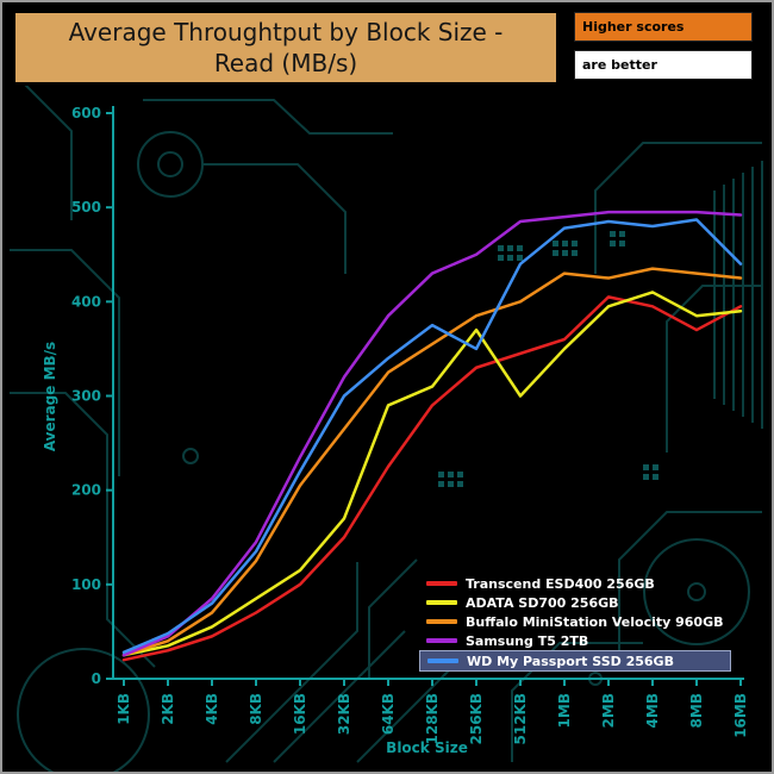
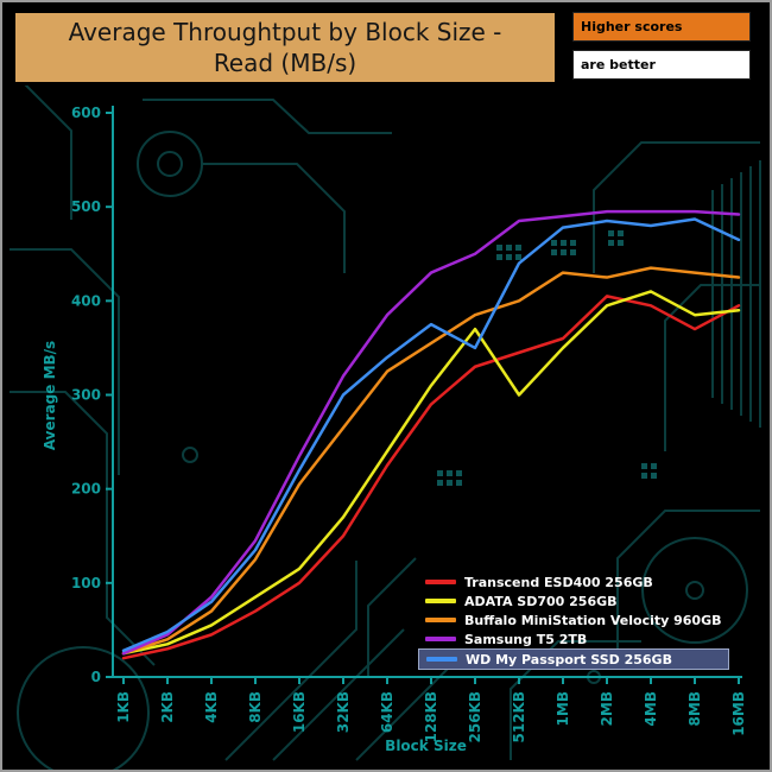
ADATA SD700 256GB/64KB: 290 -> 240
WD My Passport SSD 256GB/16MB: 440 -> 460
